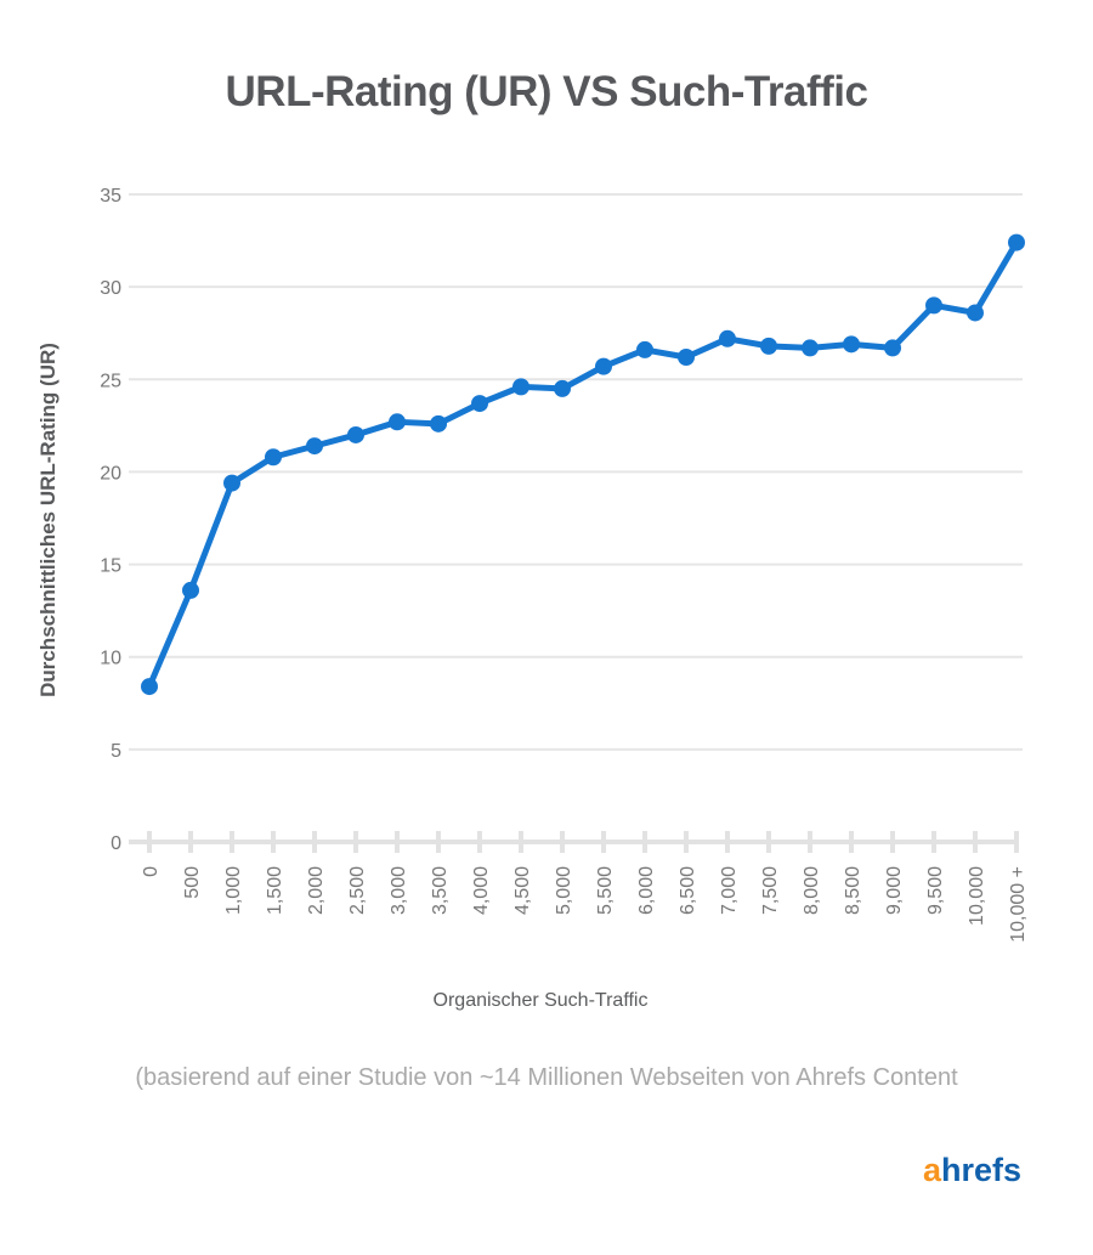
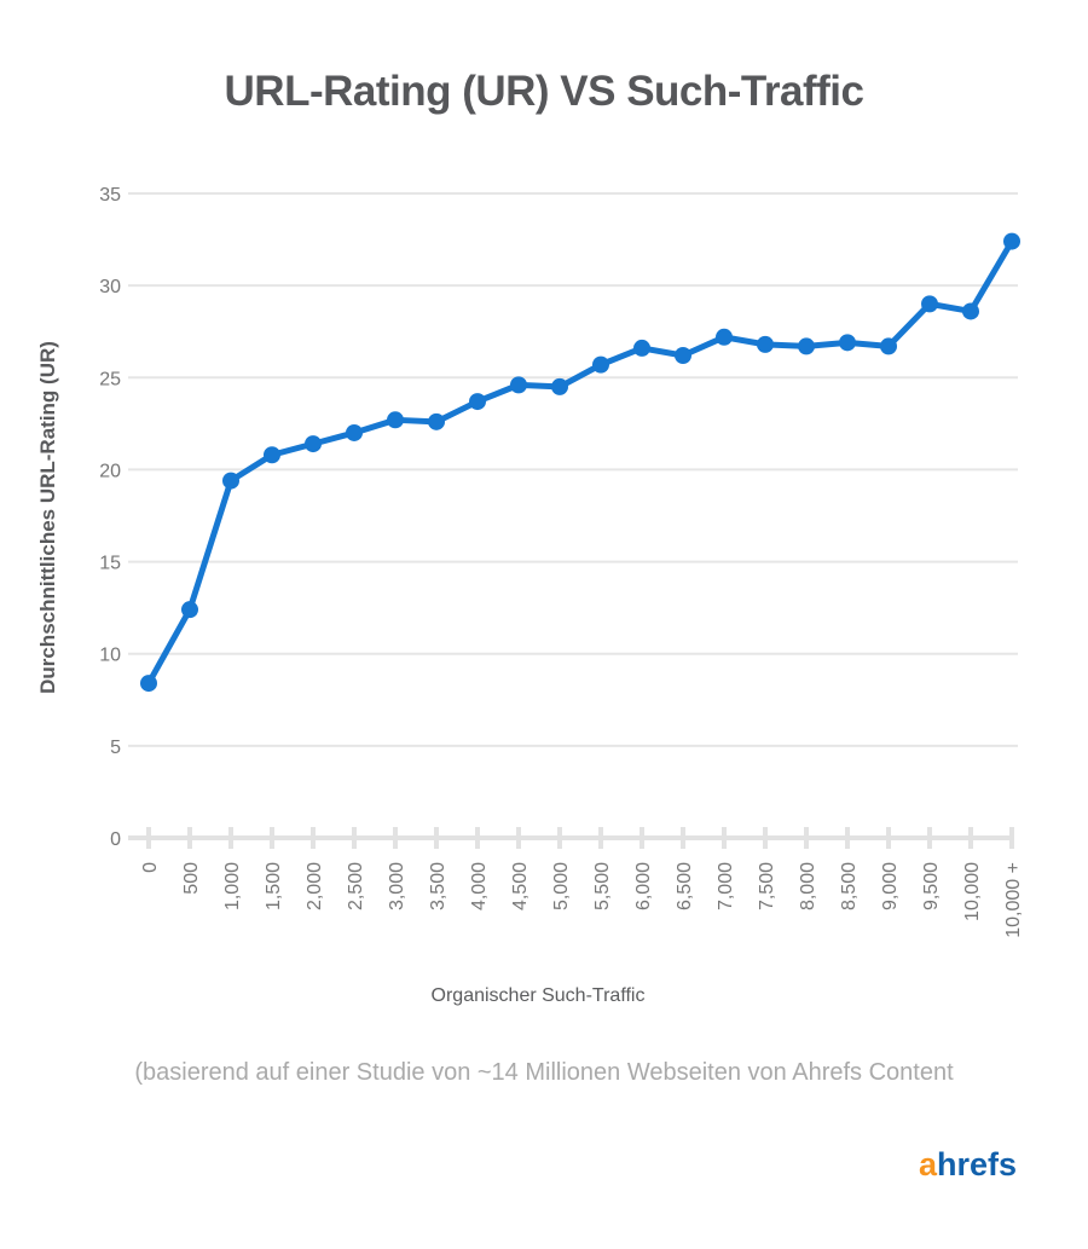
500: 13.6 -> 12.4
